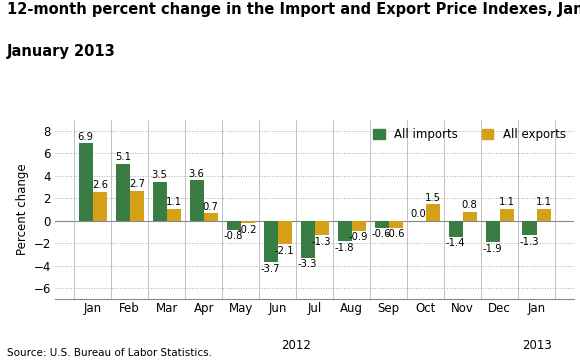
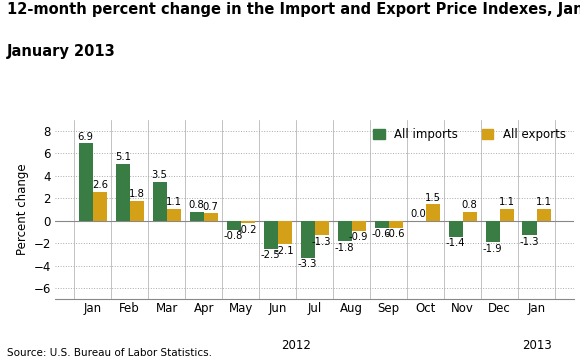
All exports/Feb: 2.7 -> 1.8
All imports/Apr: 3.6 -> 0.8
All imports/Jun: -3.7 -> -2.5
